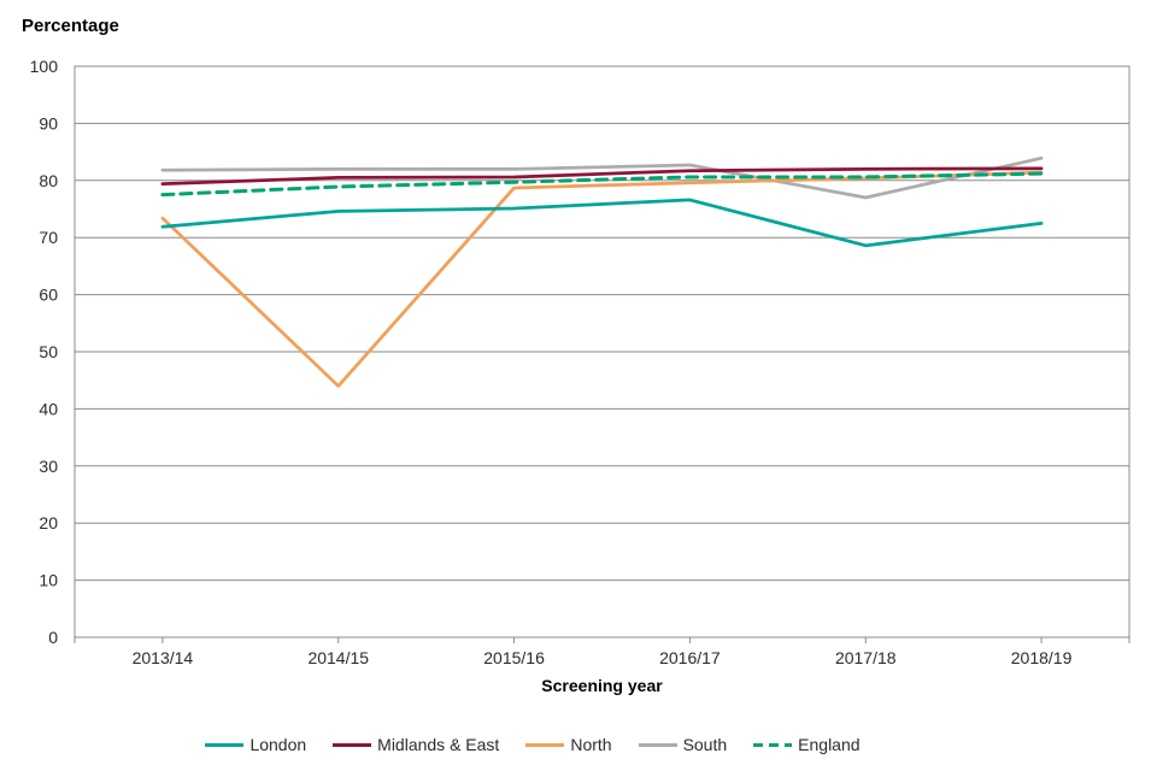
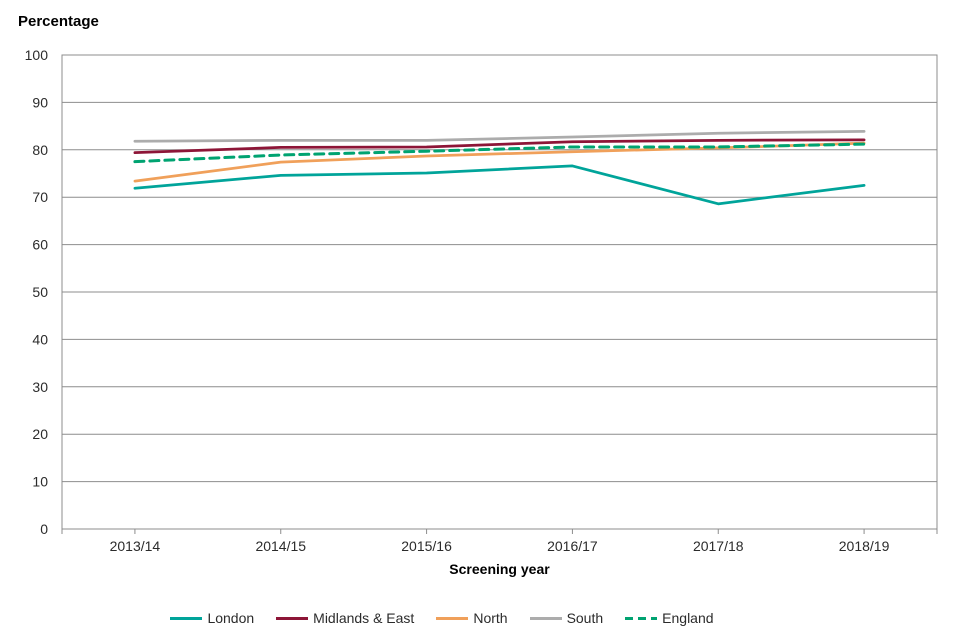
North/2014/15: 44 -> 77
South/2017/18: 77 -> 84
